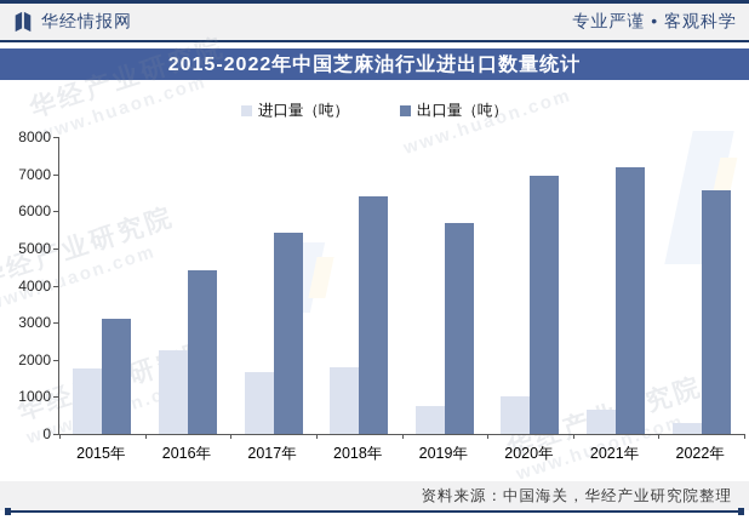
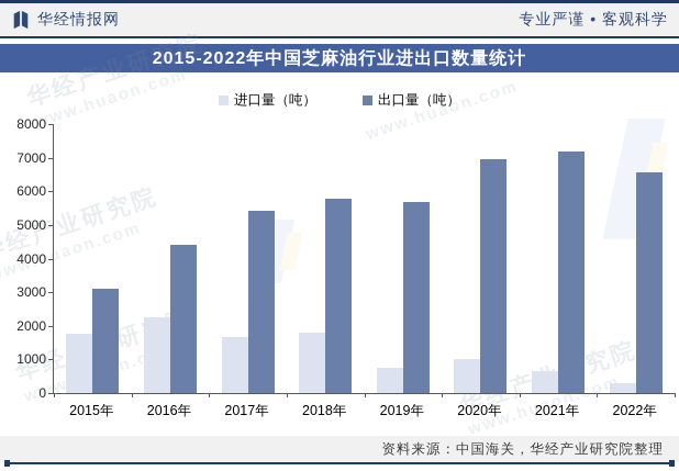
出口量（吨）/2018年: 6400 -> 5800
